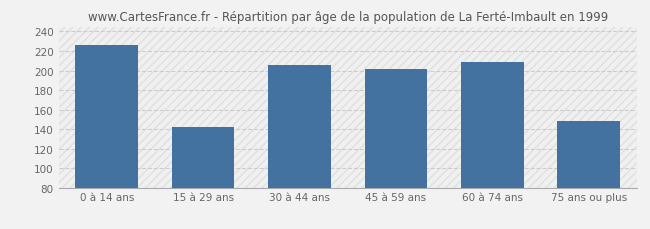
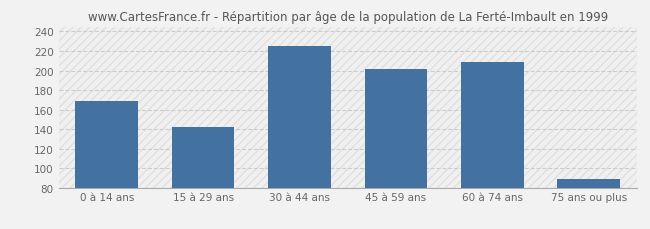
0 à 14 ans: 226 -> 169
30 à 44 ans: 206 -> 225
75 ans ou plus: 148 -> 89
